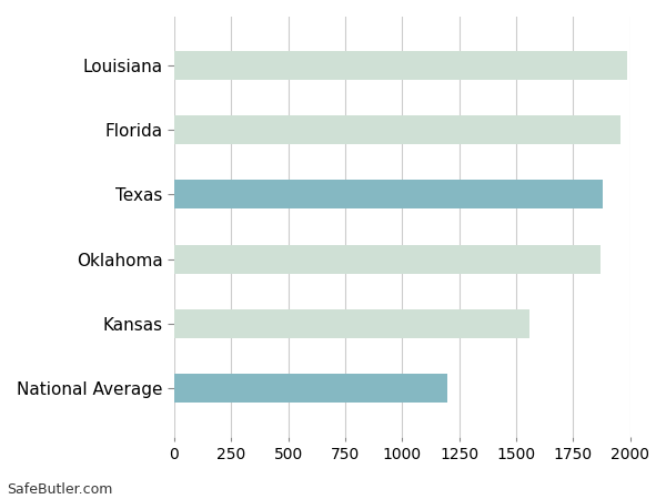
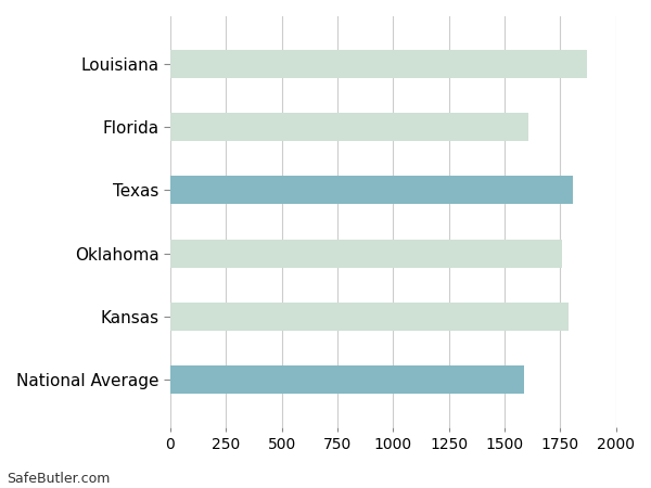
Louisiana: 1990 -> 1870
Florida: 1960 -> 1610
Texas: 1880 -> 1810
Oklahoma: 1870 -> 1760
Kansas: 1560 -> 1790
National Average: 1200 -> 1590
